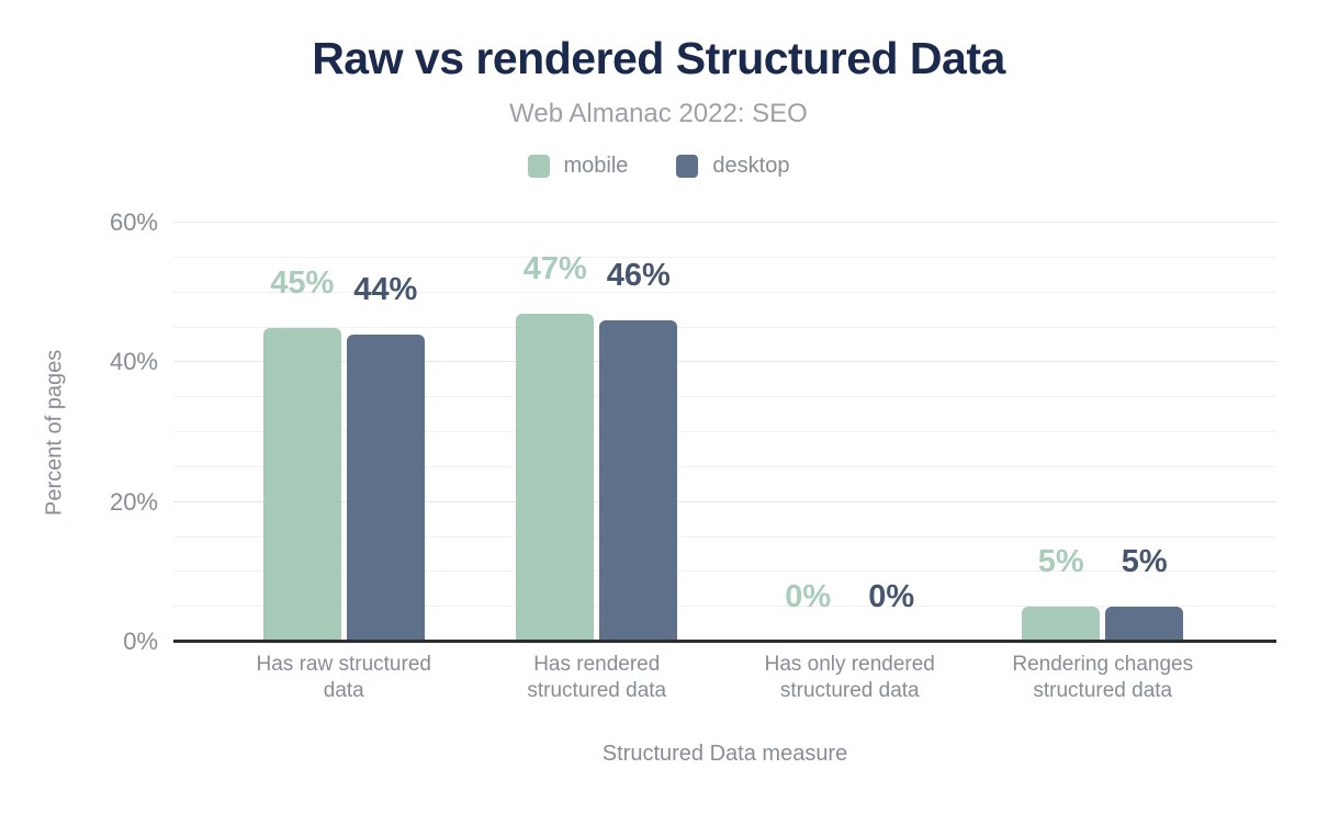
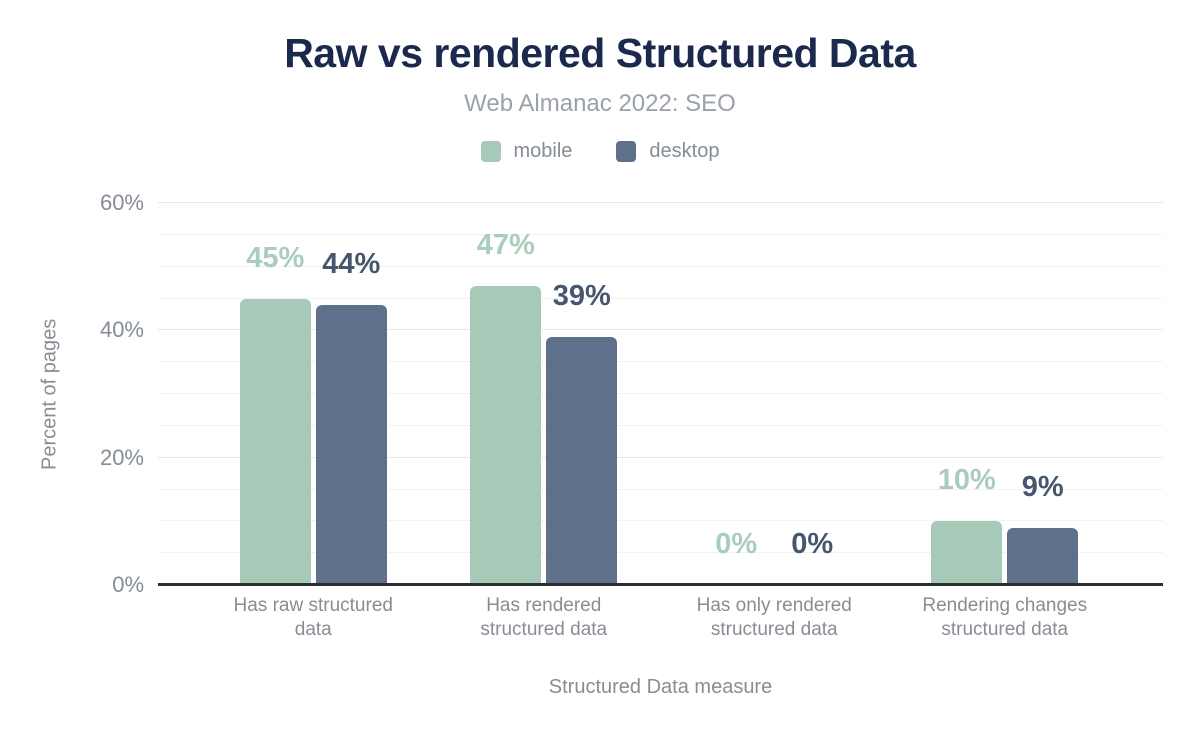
desktop/Has rendered structured data: 46% -> 39%
mobile/Rendering changes structured data: 5% -> 10%
desktop/Rendering changes structured data: 5% -> 9%
